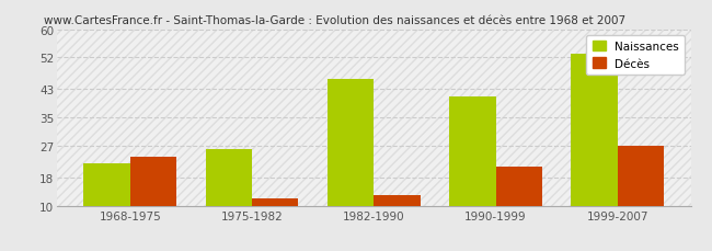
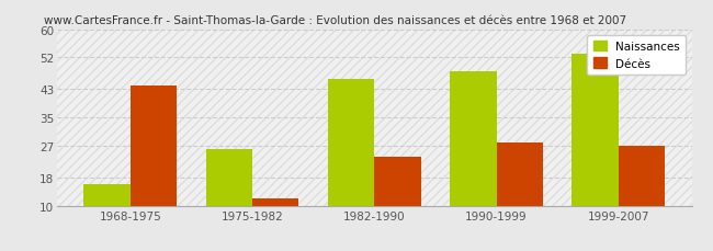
Naissances/1968-1975: 22 -> 16
Décès/1968-1975: 24 -> 44
Décès/1982-1990: 13 -> 24
Naissances/1990-1999: 41 -> 48
Décès/1990-1999: 21 -> 28
